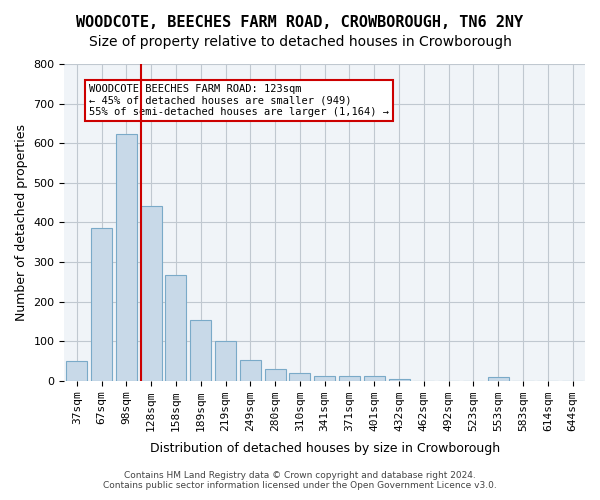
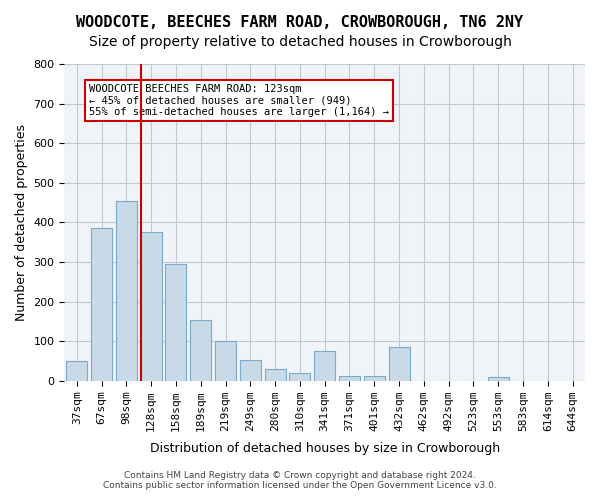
98sqm: 622 -> 455
128sqm: 441 -> 375
158sqm: 268 -> 295
341sqm: 11 -> 75
432sqm: 5 -> 85
